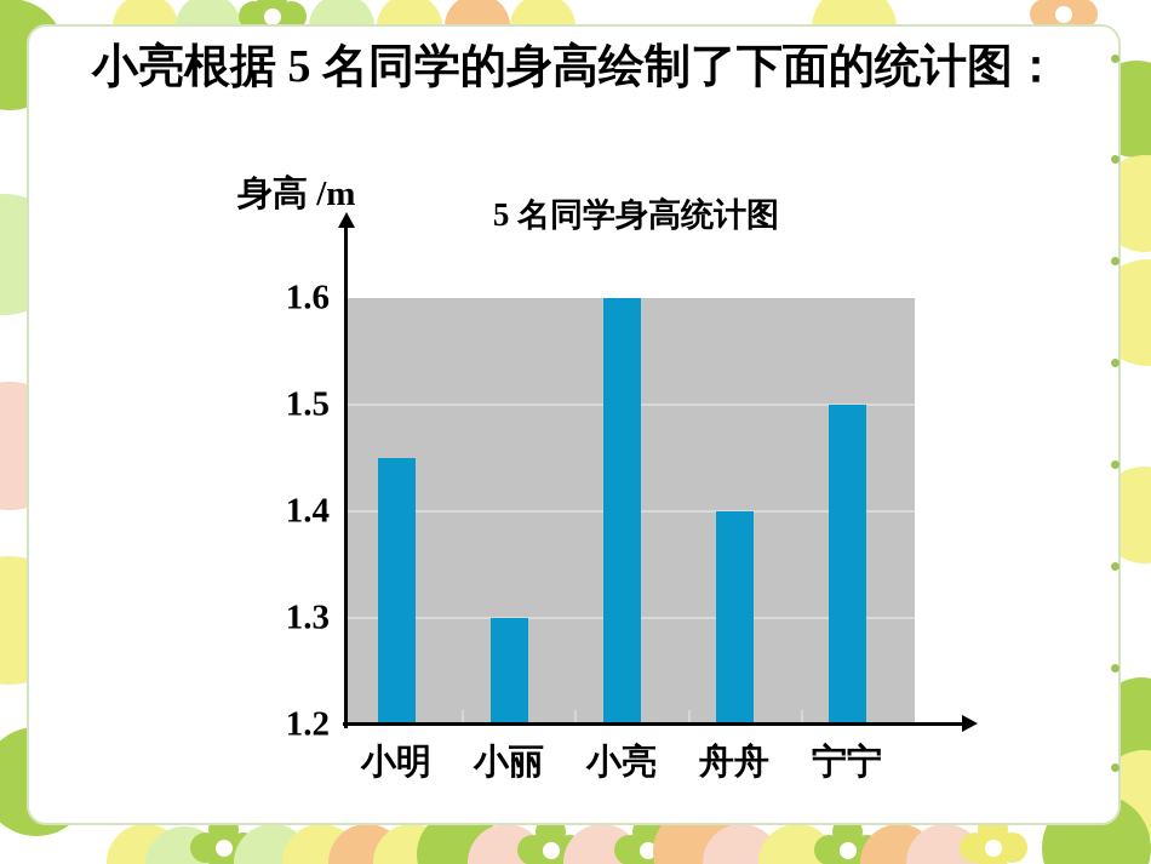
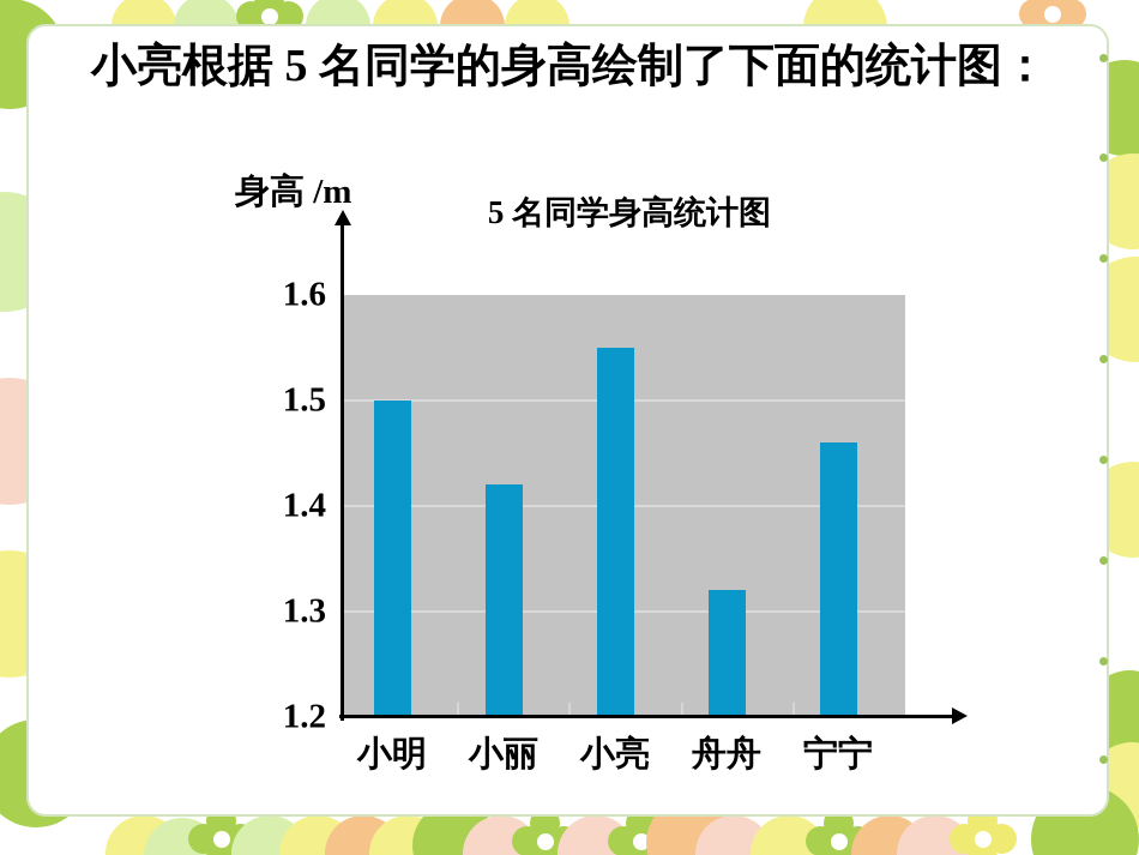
小明: 1.45 -> 1.50
小丽: 1.30 -> 1.42
小亮: 1.60 -> 1.55
舟舟: 1.40 -> 1.32
宁宁: 1.50 -> 1.46
